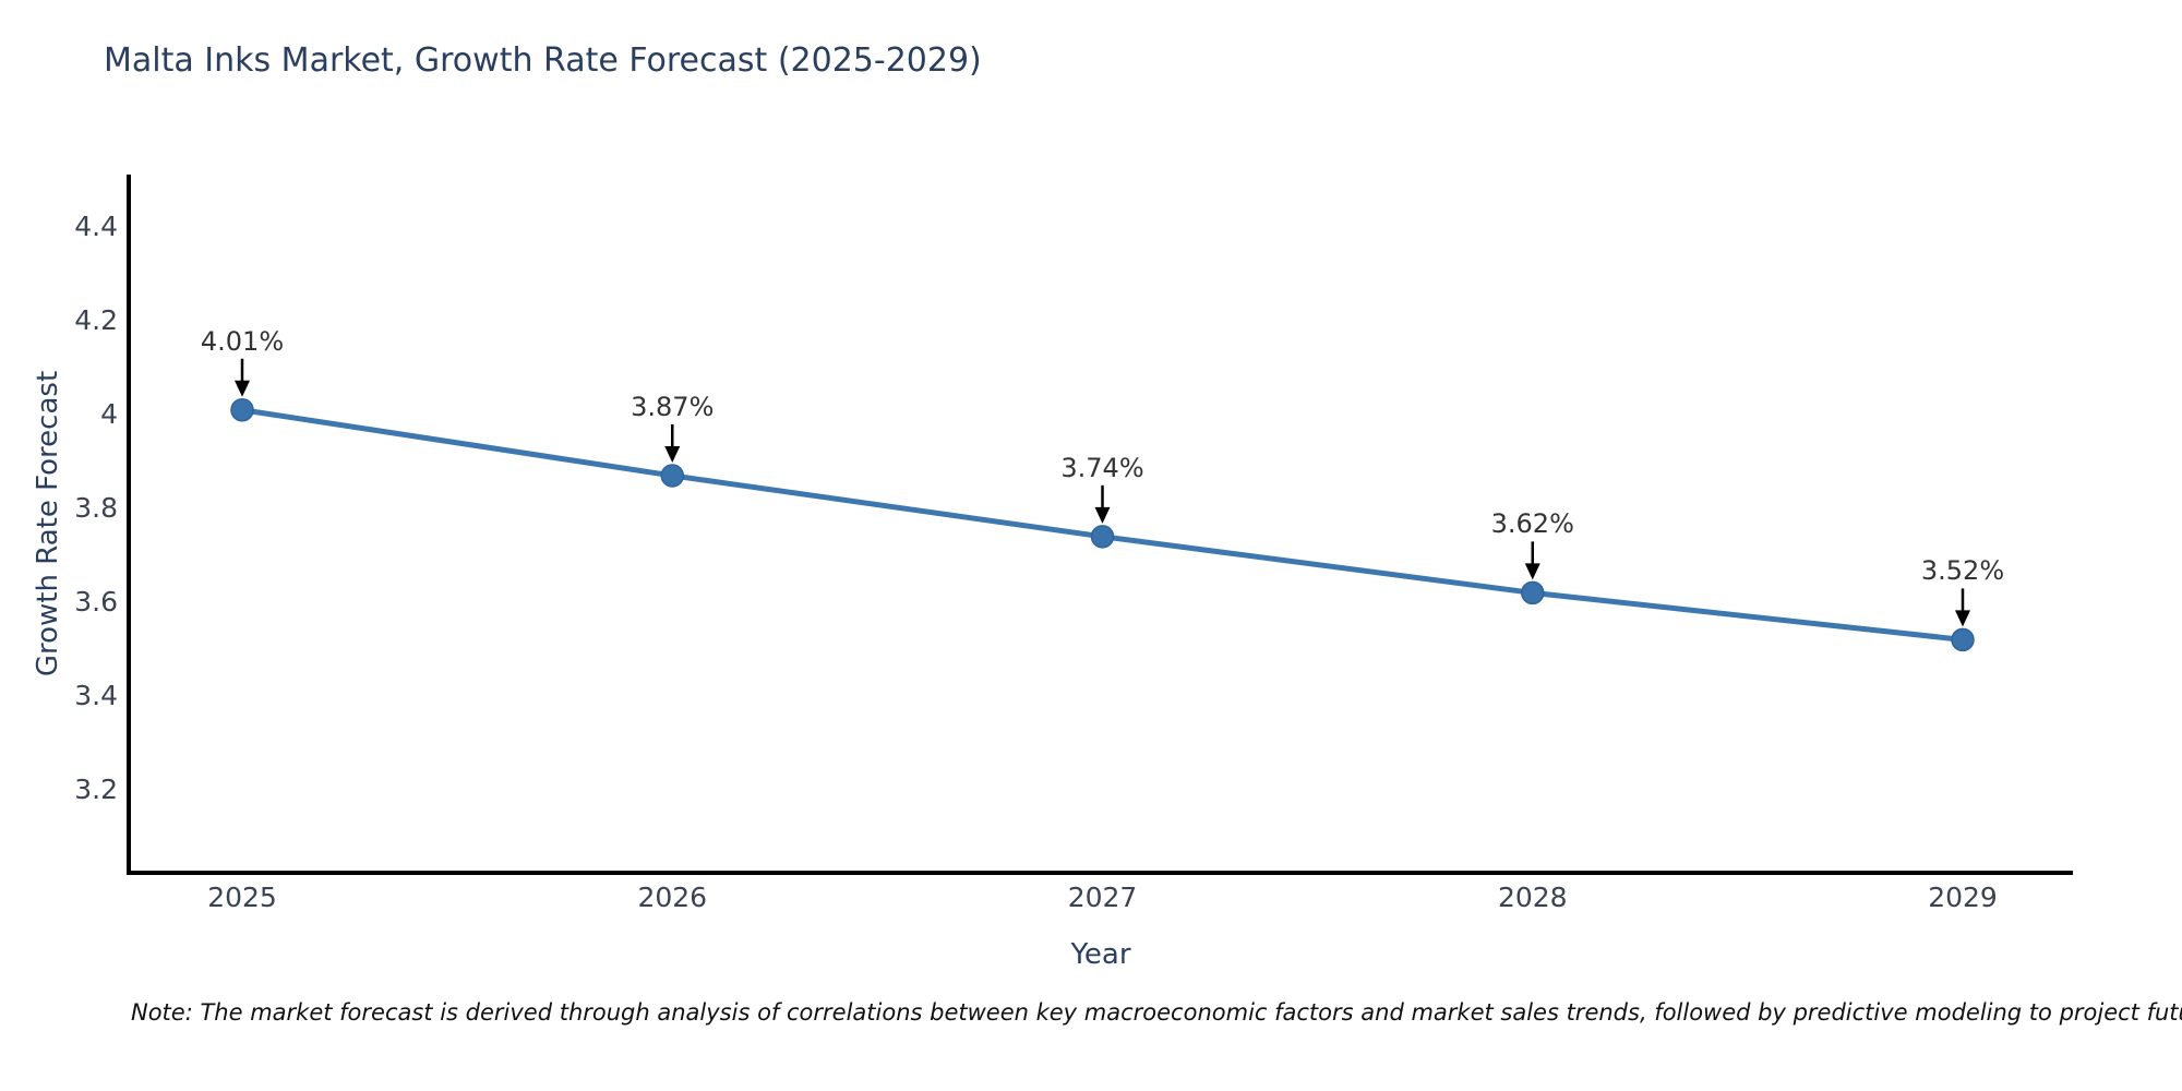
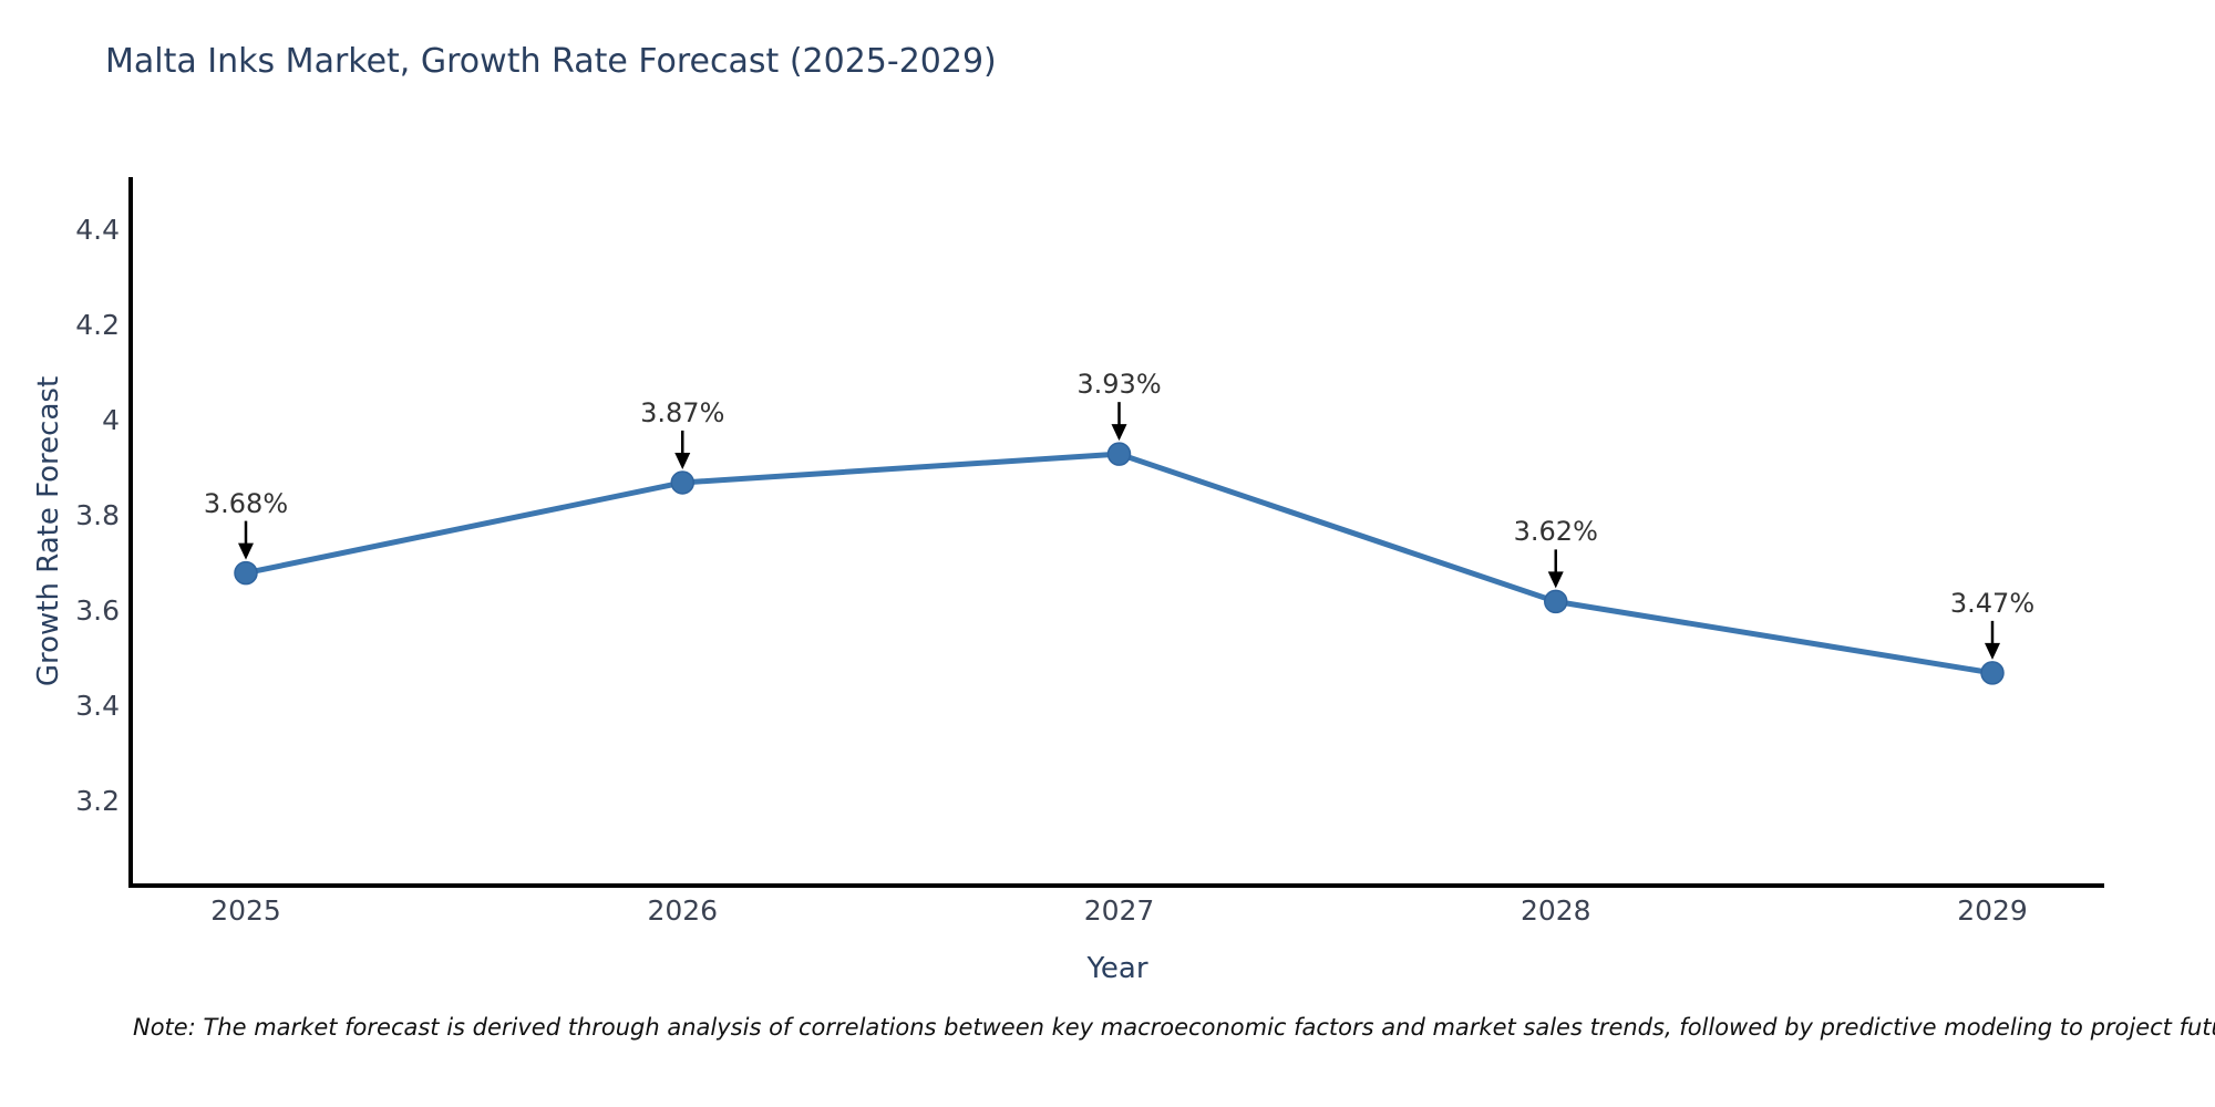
2025: 4.01% -> 3.68%
2027: 3.74% -> 3.93%
2029: 3.52% -> 3.47%
